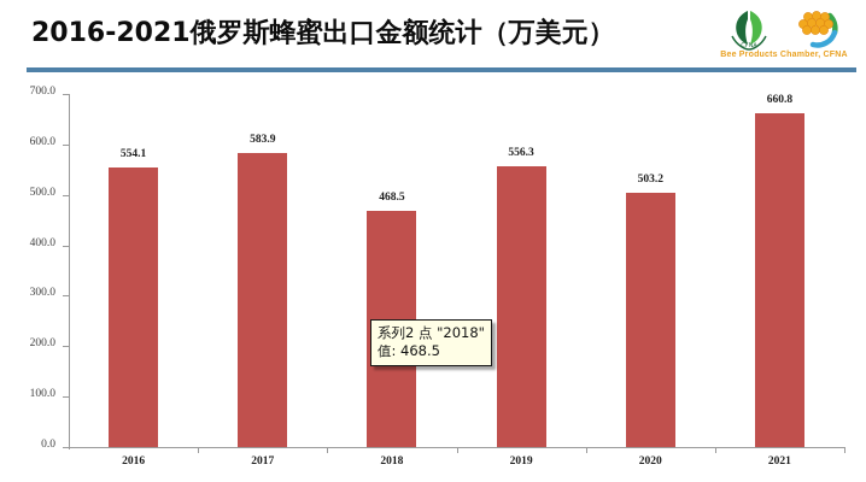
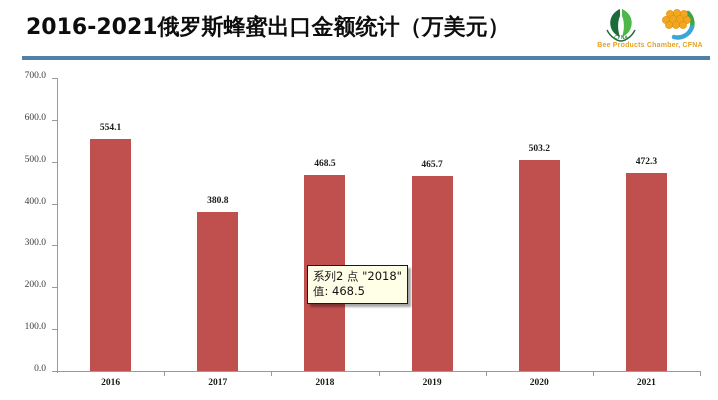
2017: 583.9 -> 380.8
2019: 556.3 -> 465.7
2021: 660.8 -> 472.3
